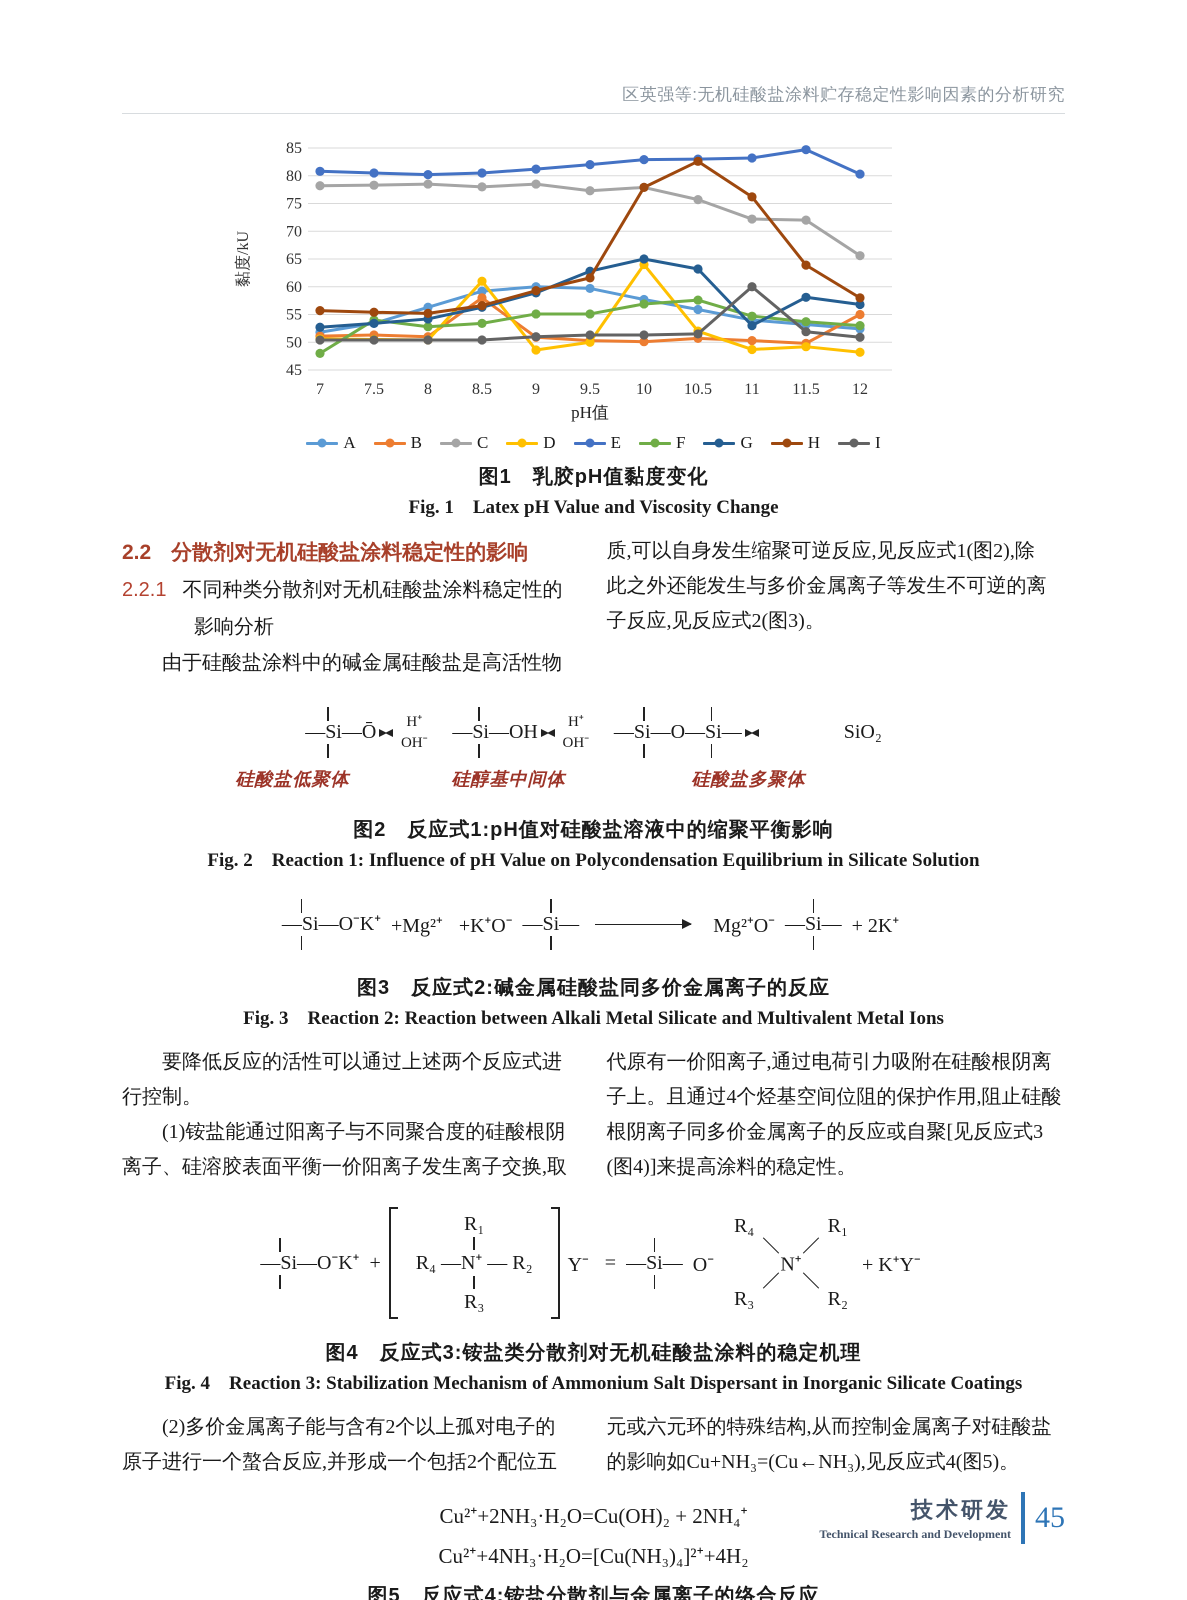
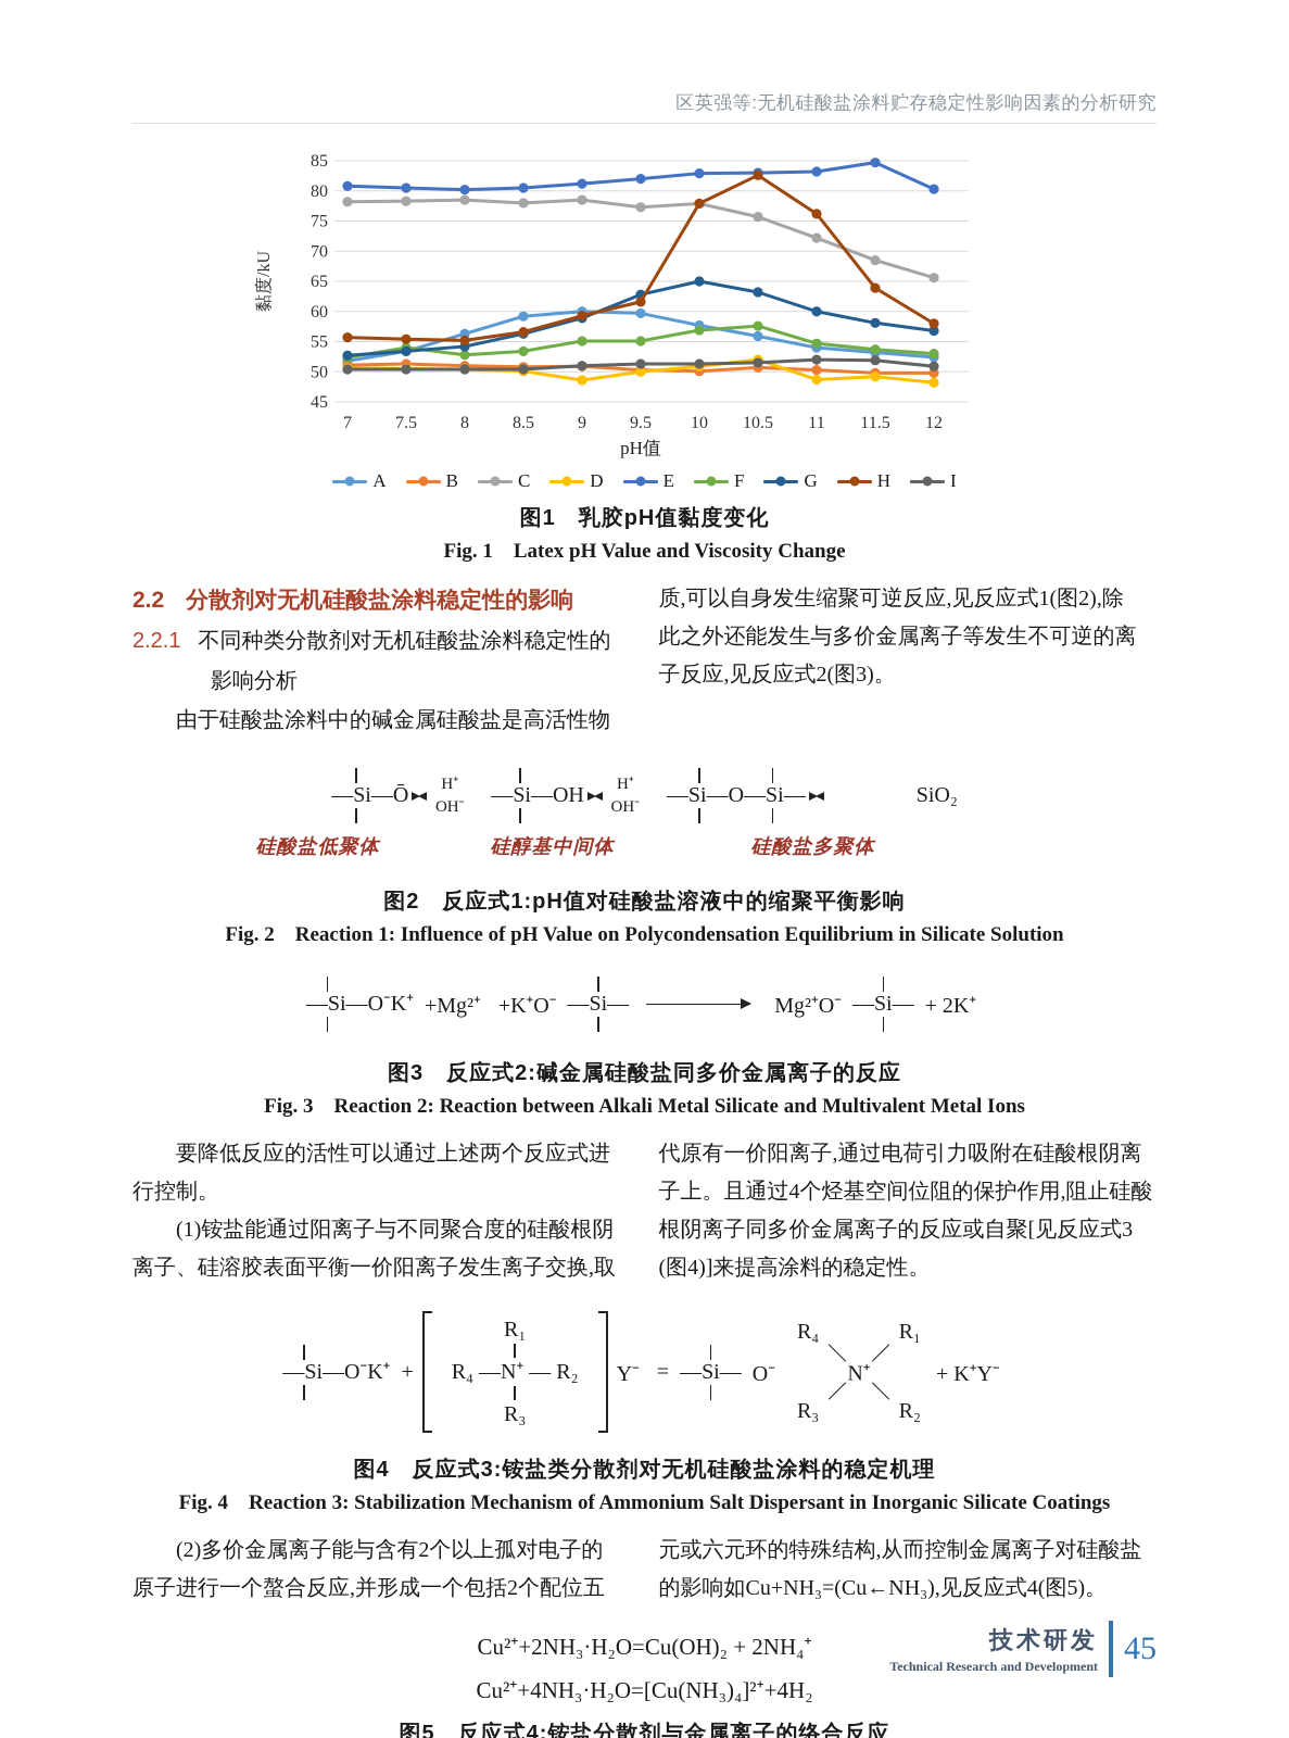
F/7: 48 -> 52
B/8.5: 58 -> 51
D/8.5: 61 -> 50
D/10: 64 -> 51
G/11: 53 -> 60
I/11: 60 -> 52
C/11.5: 72 -> 68
B/12: 55 -> 50
